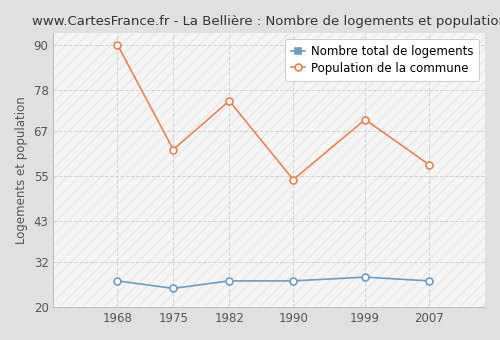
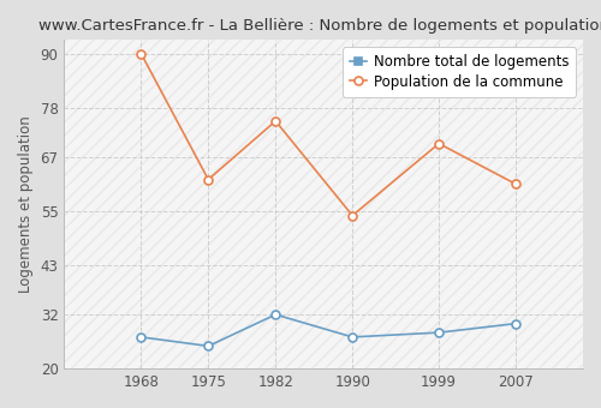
Nombre total de logements/1982: 27 -> 32
Nombre total de logements/2007: 27 -> 30
Population de la commune/2007: 58 -> 61
